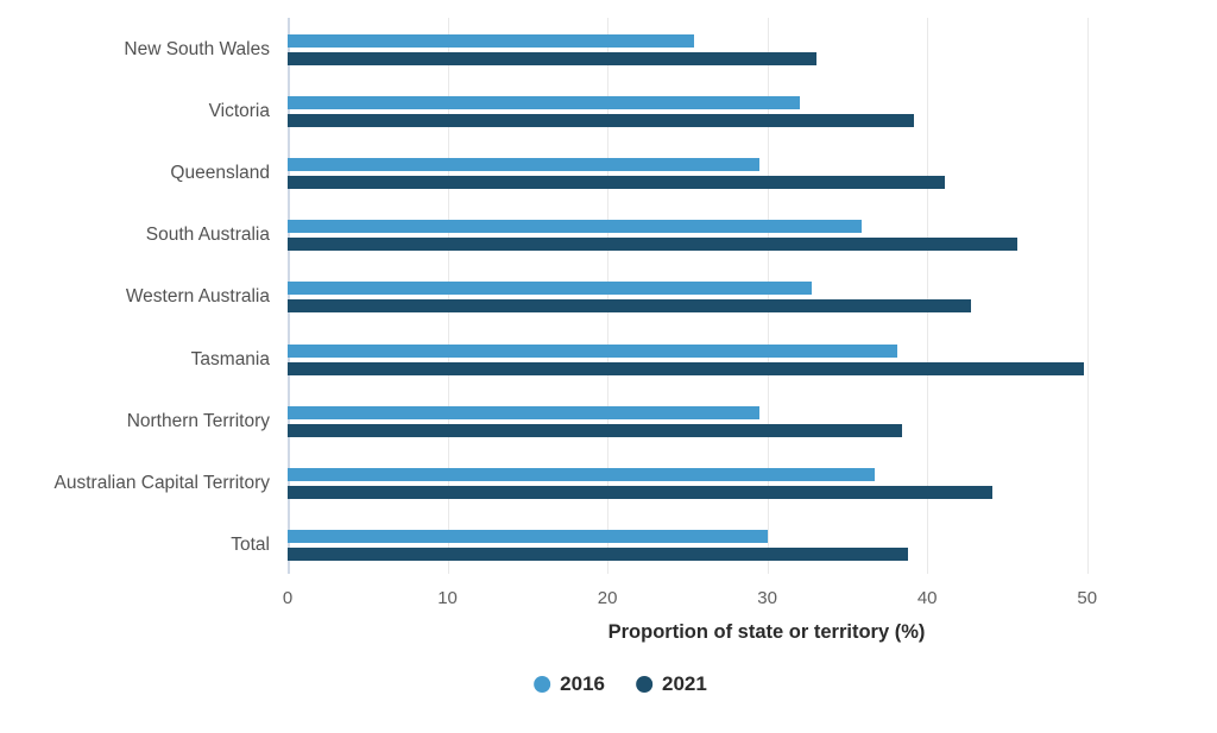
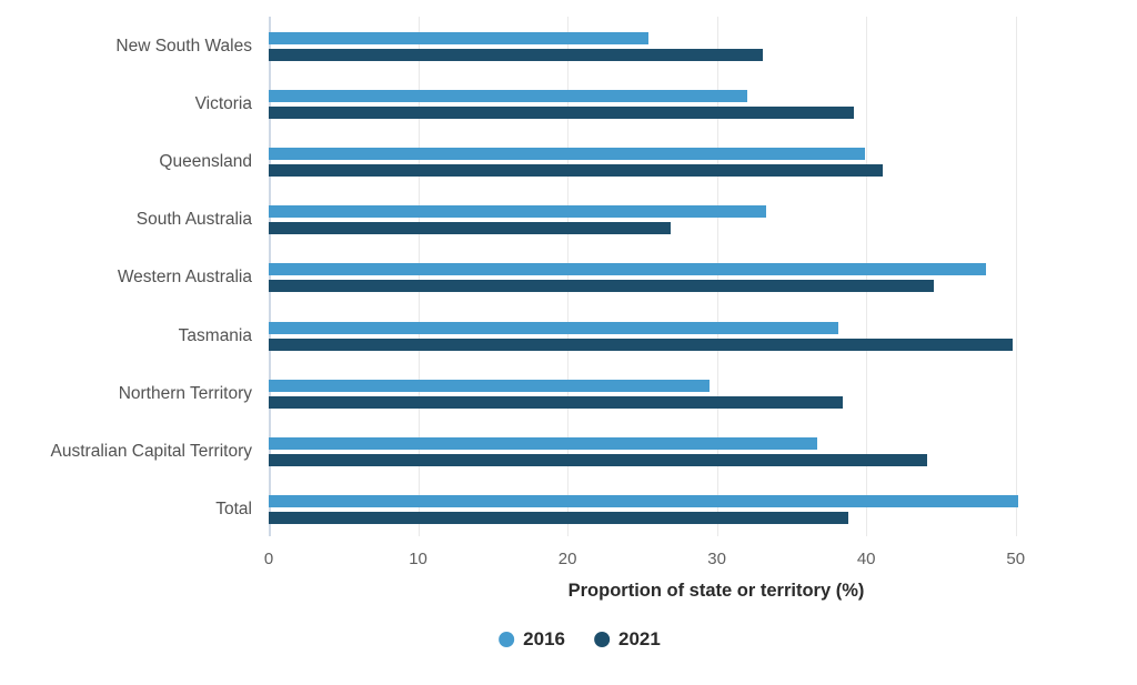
2016/Queensland: 29.5 -> 39.9
2016/South Australia: 35.9 -> 33.3
2021/South Australia: 45.6 -> 26.9
2016/Western Australia: 32.8 -> 48.0
2021/Western Australia: 42.7 -> 44.5
2016/Total: 30.0 -> 50.2
